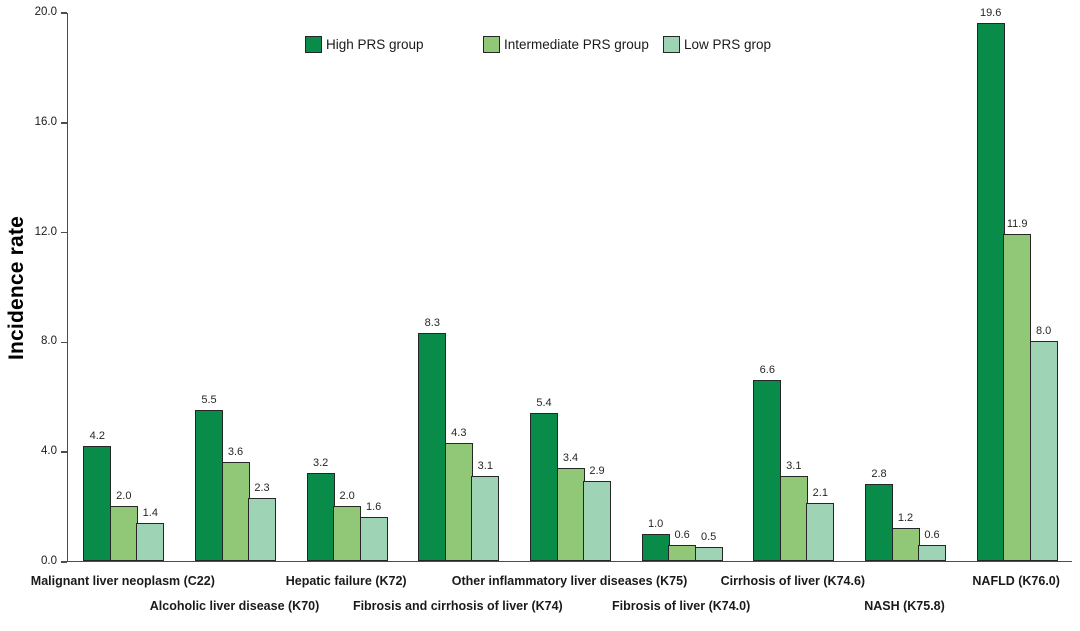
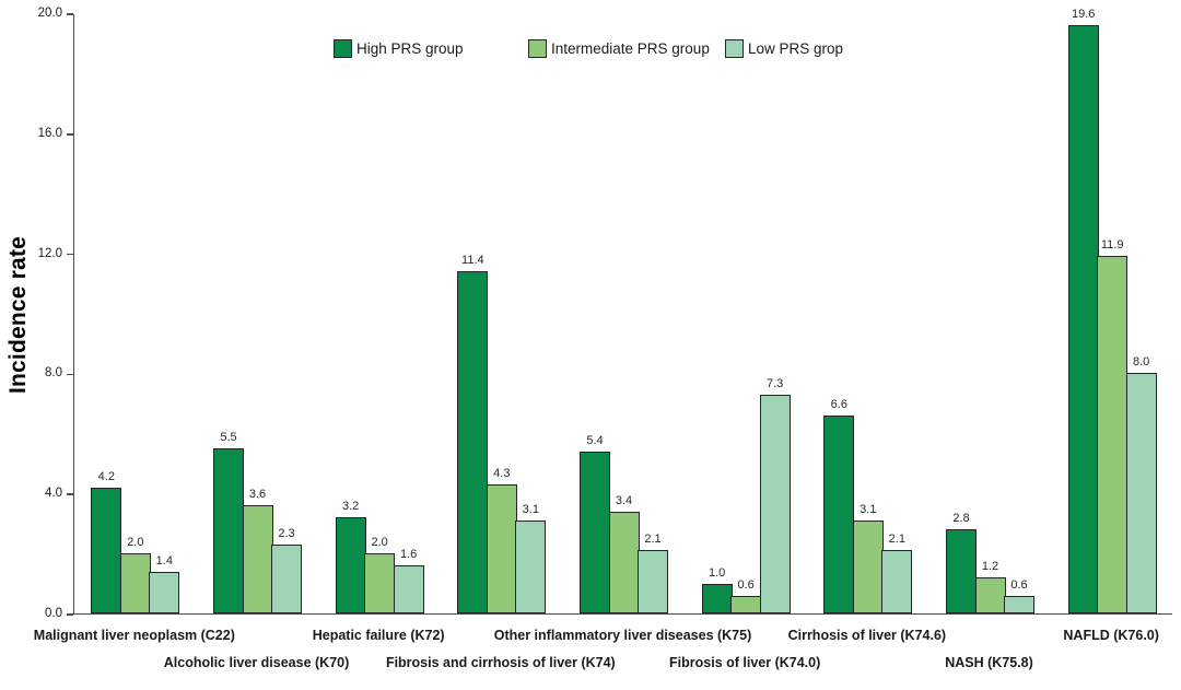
High PRS group/Fibrosis and cirrhosis of liver (K74): 8.3 -> 11.4
Low PRS grop/Other inflammatory liver diseases (K75): 2.9 -> 2.1
Low PRS grop/Fibrosis of liver (K74.0): 0.5 -> 7.3
